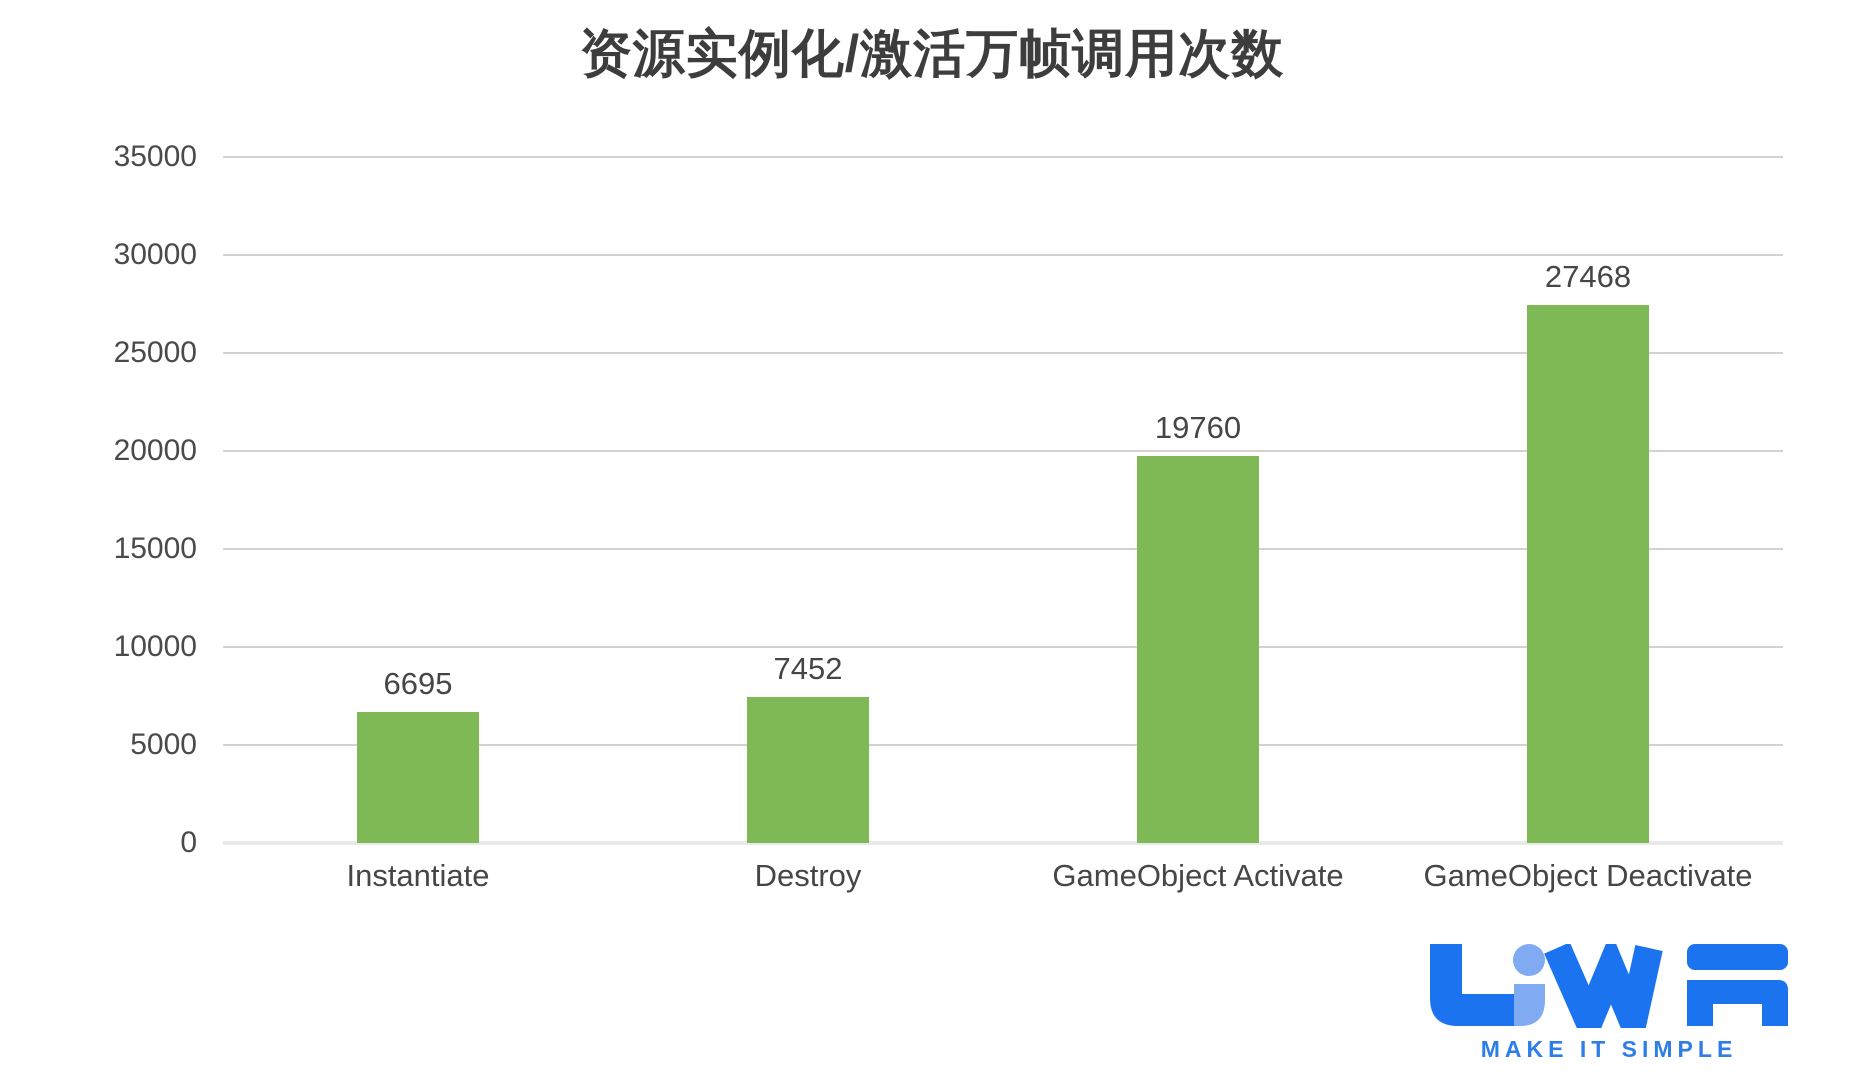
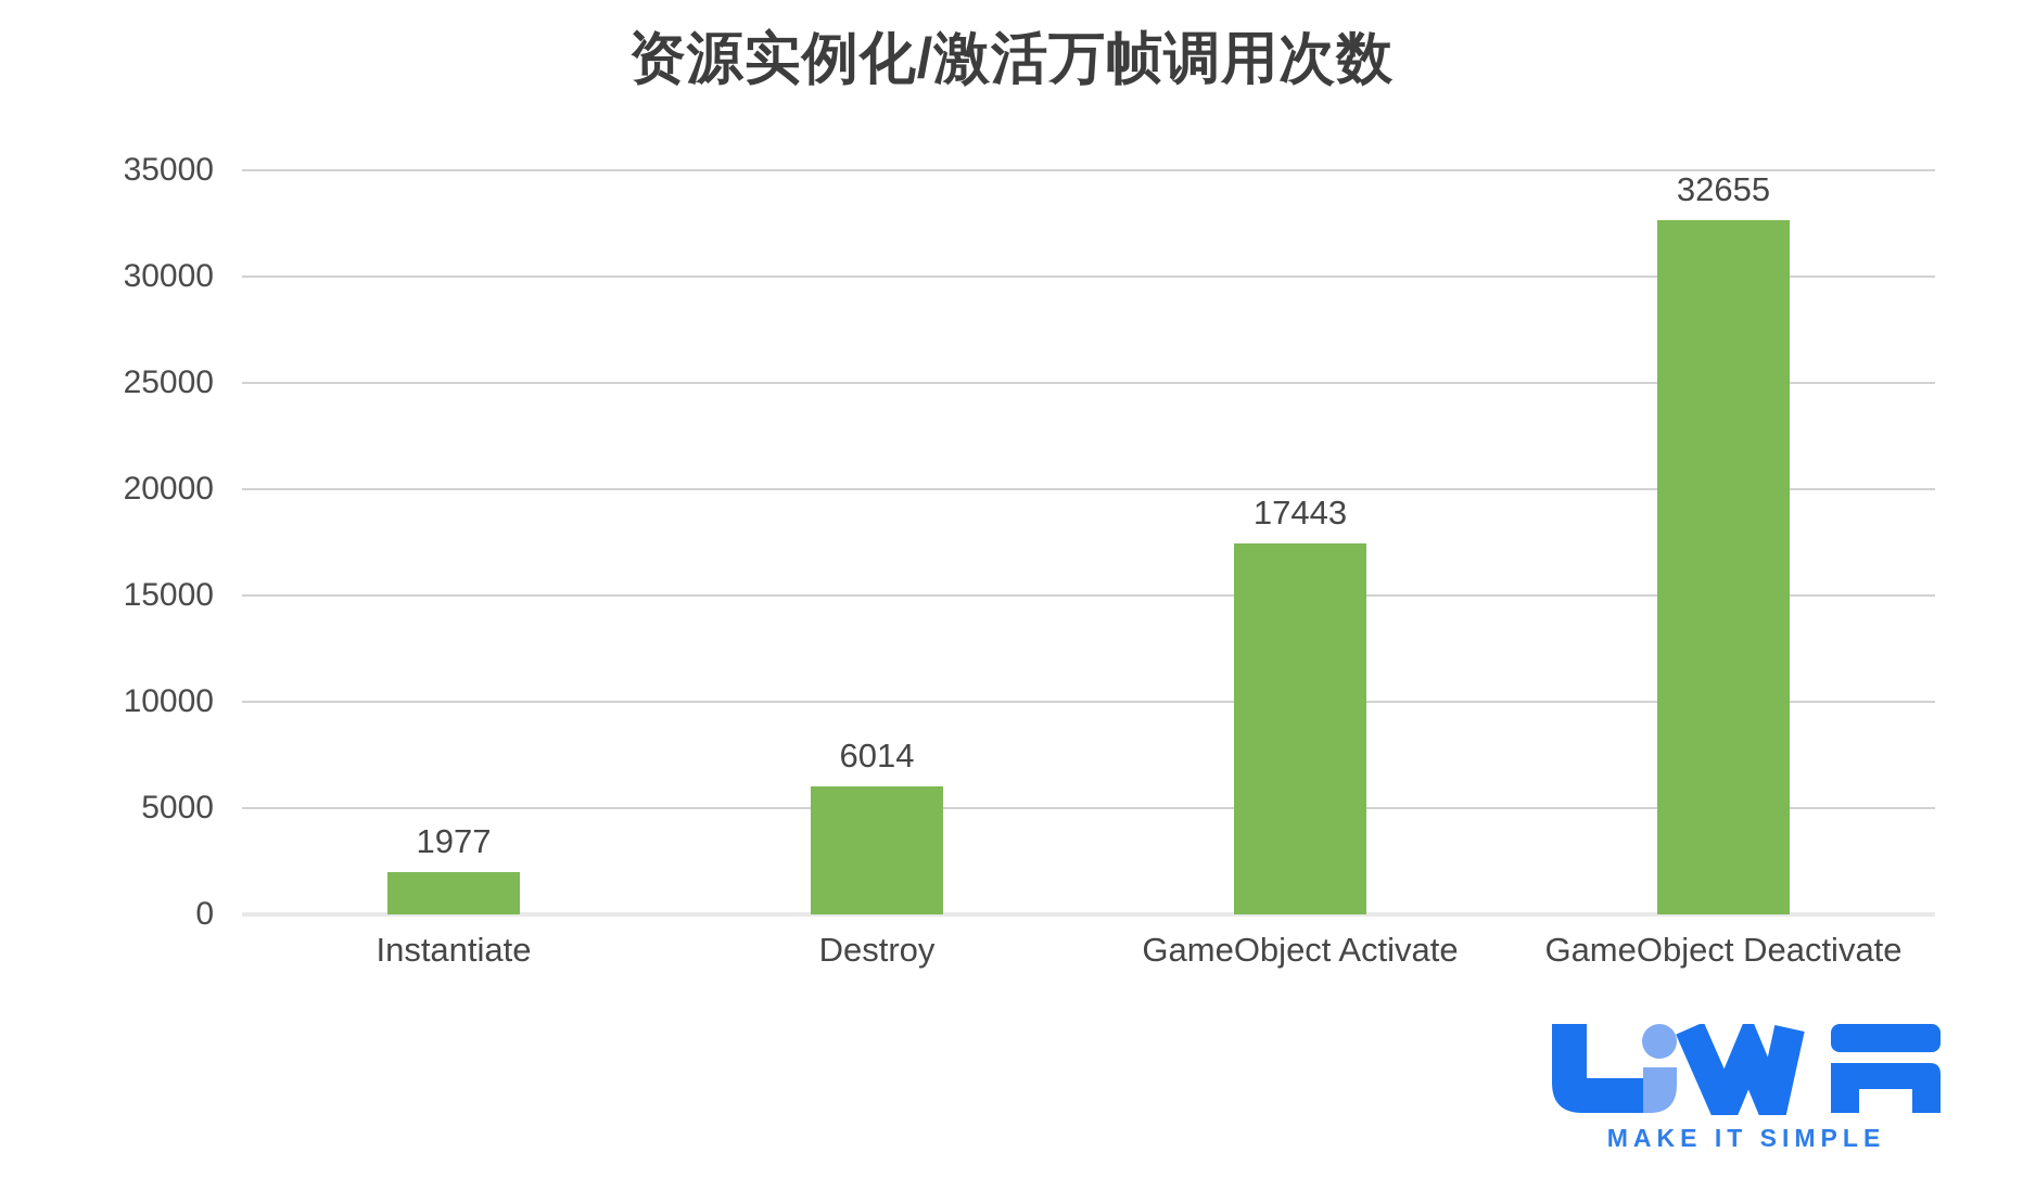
Instantiate: 6695 -> 1977
Destroy: 7452 -> 6014
GameObject Activate: 19760 -> 17443
GameObject Deactivate: 27468 -> 32655
